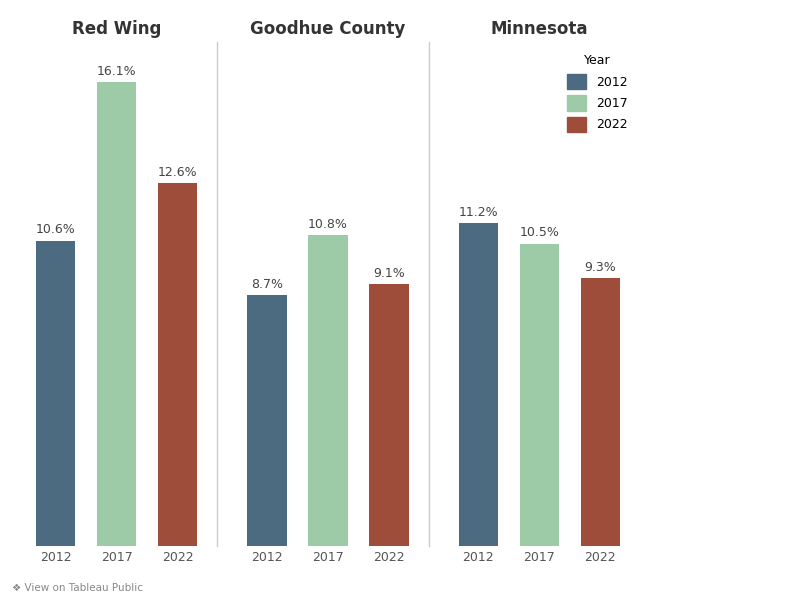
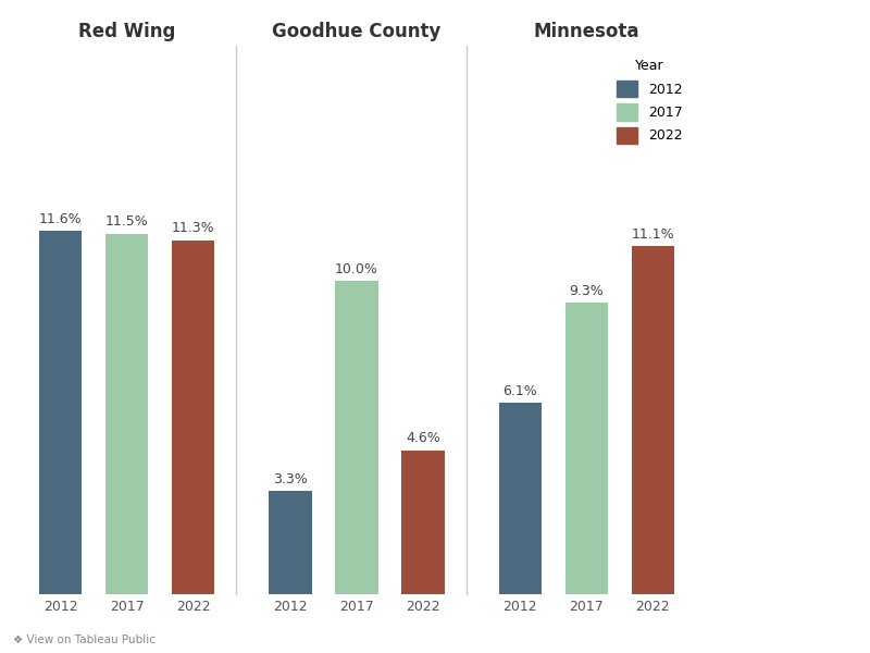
Red Wing/2012: 10.6% -> 11.6%
Red Wing/2017: 16.1% -> 11.5%
Red Wing/2022: 12.6% -> 11.3%
Goodhue County/2012: 8.7% -> 3.3%
Goodhue County/2017: 10.8% -> 10.0%
Goodhue County/2022: 9.1% -> 4.6%
Minnesota/2012: 11.2% -> 6.1%
Minnesota/2017: 10.5% -> 9.3%
Minnesota/2022: 9.3% -> 11.1%
